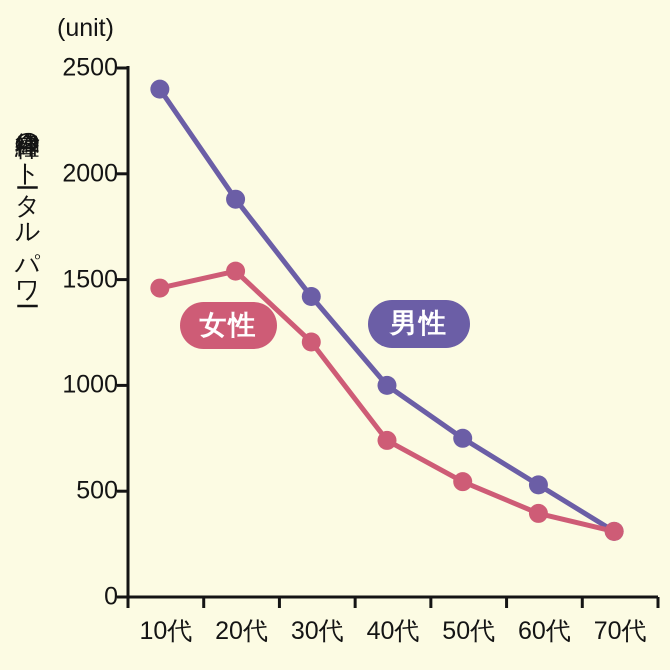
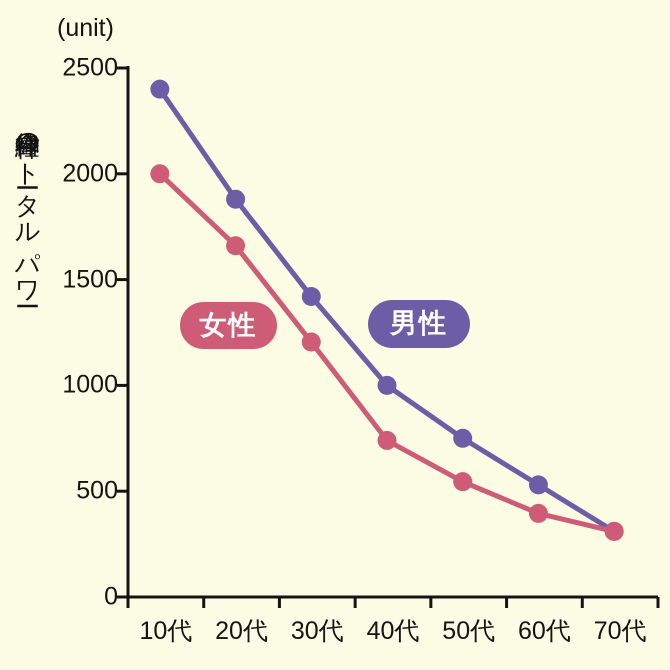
女性/10代: 1460 -> 2000
女性/20代: 1540 -> 1660
